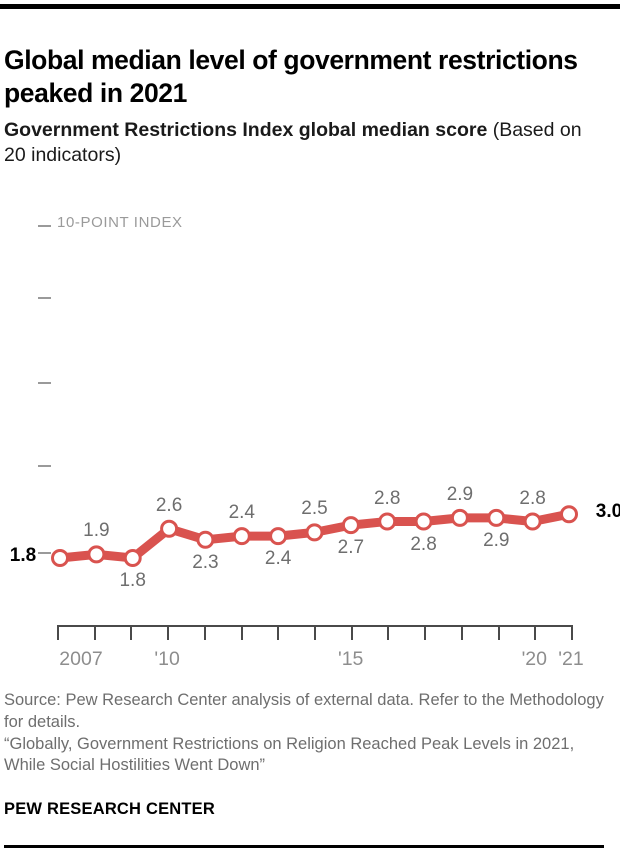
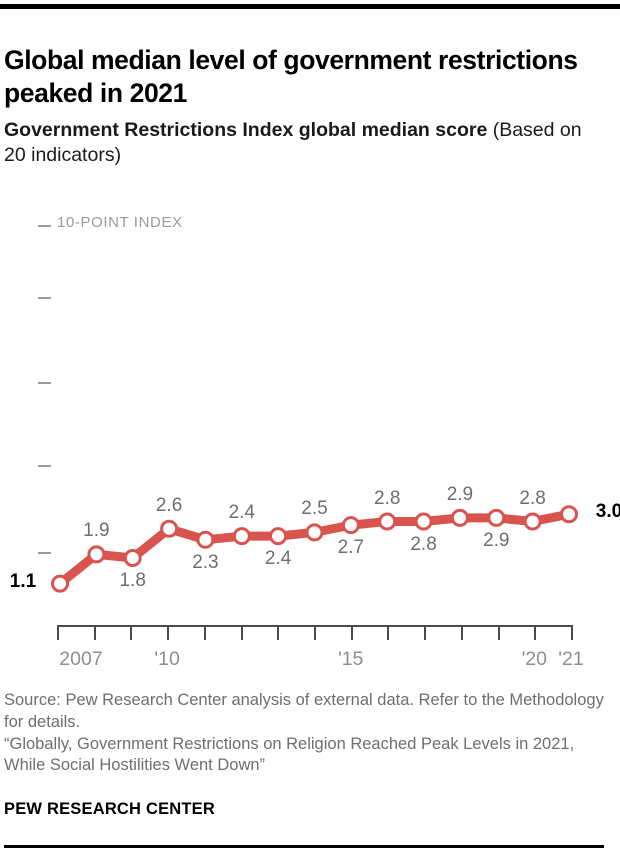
2007: 1.8 -> 1.1
